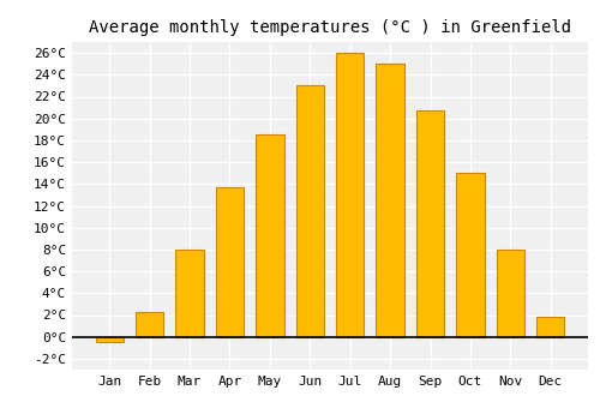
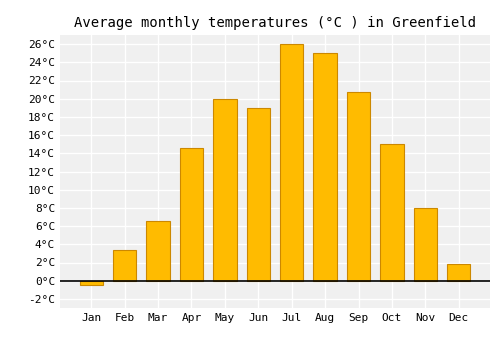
Feb: 2.3°C -> 3.4°C
Mar: 8.0°C -> 6.6°C
Apr: 13.7°C -> 14.6°C
May: 18.5°C -> 20.0°C
Jun: 23.0°C -> 19.0°C
